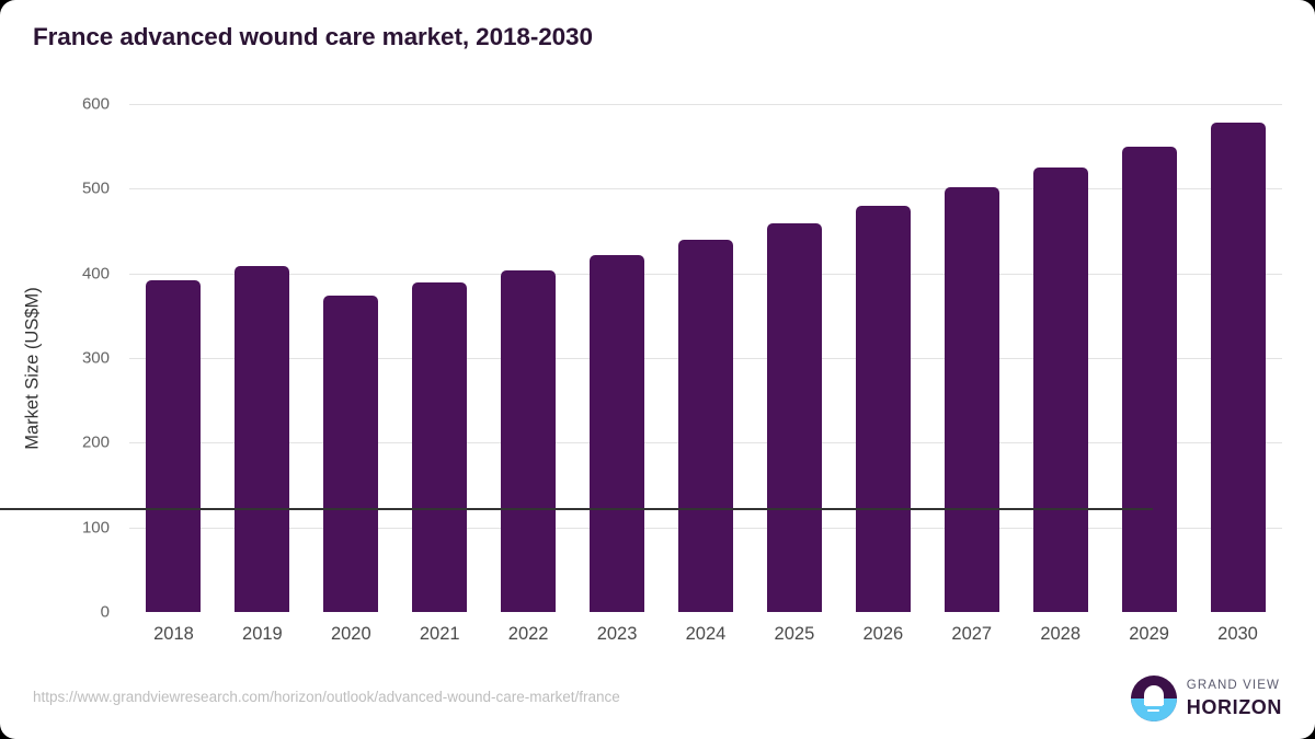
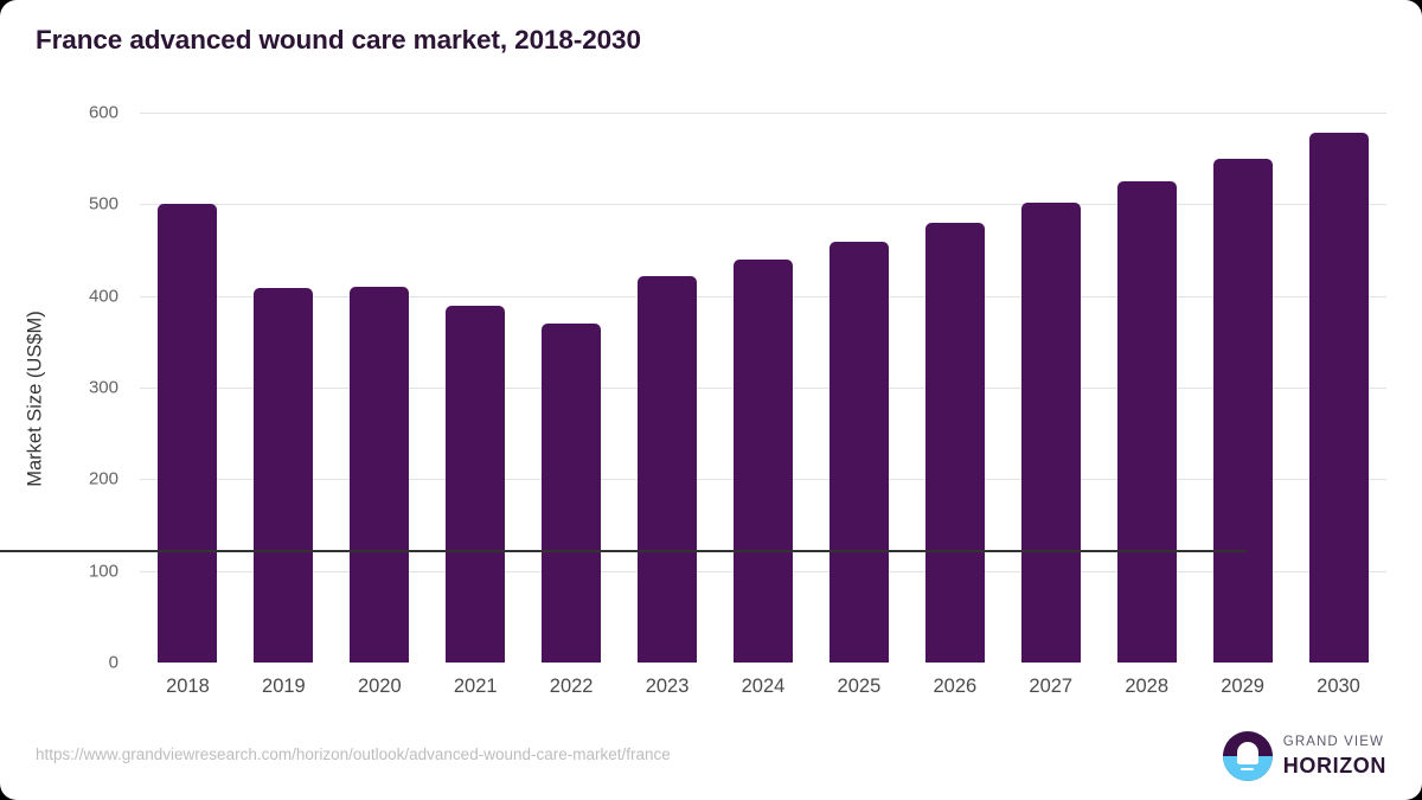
2018: 390 -> 500
2020: 370 -> 410
2022: 400 -> 370
